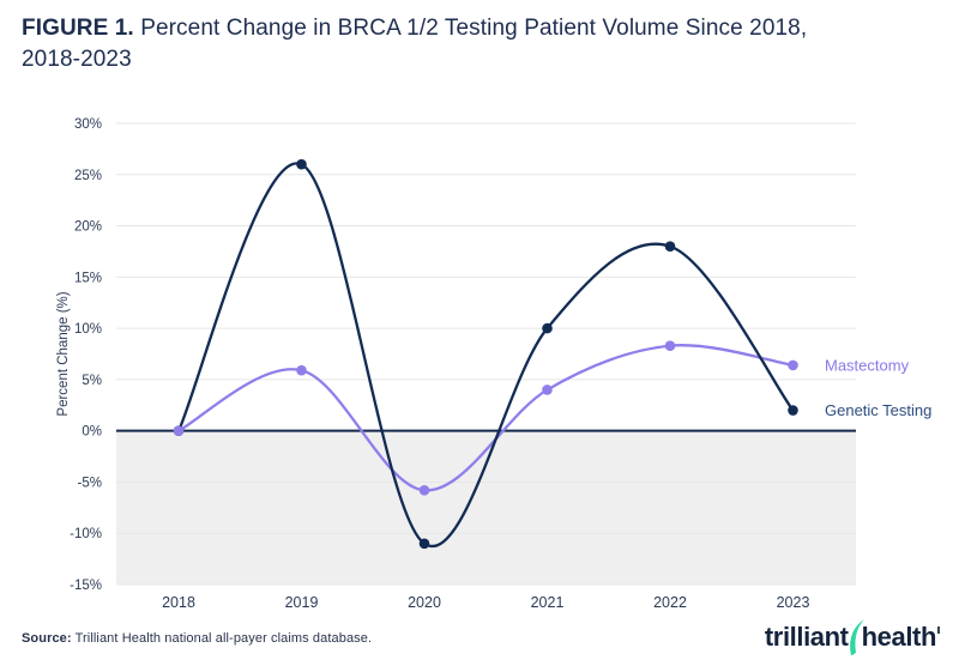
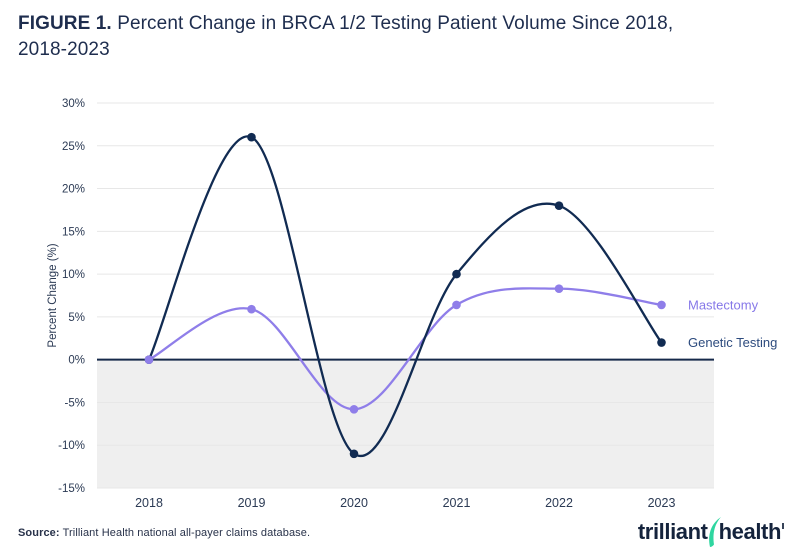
Mastectomy/2021: 4% -> 6%
